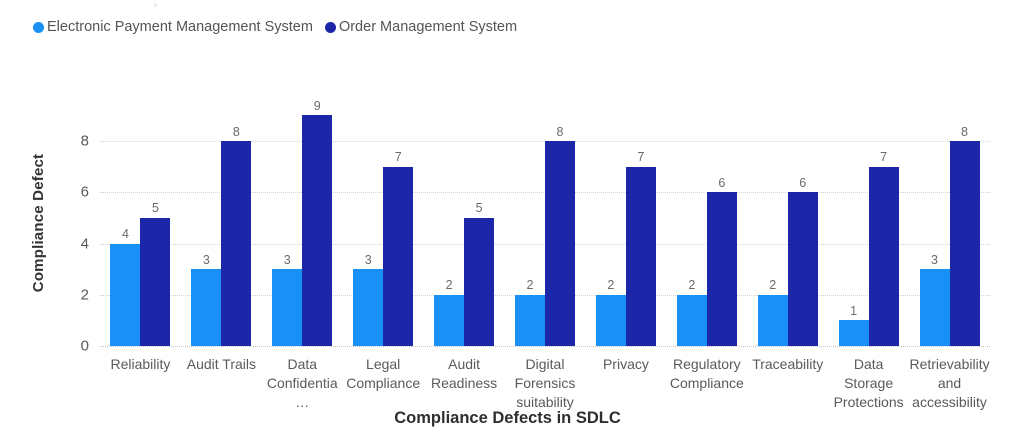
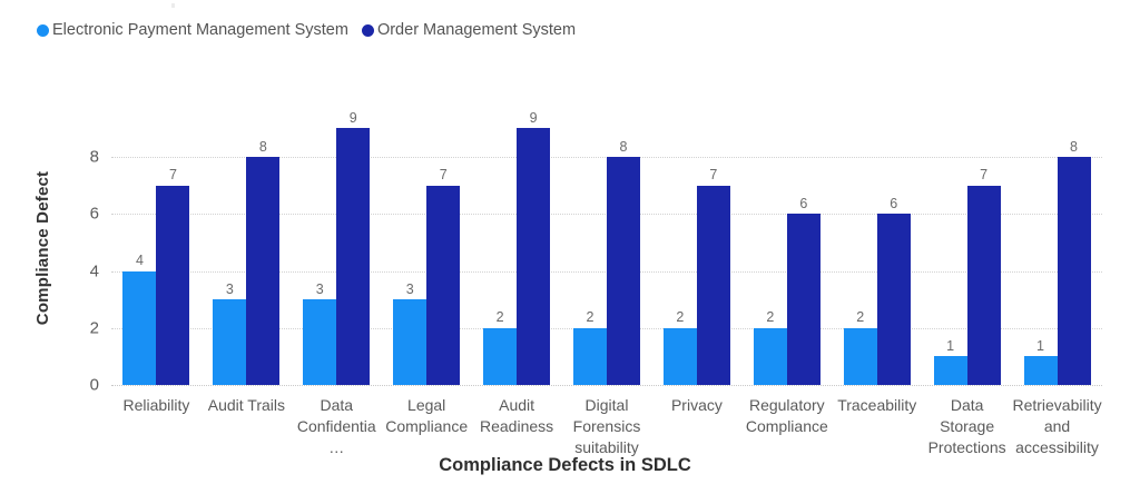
Order Management System/Reliability: 5 -> 7
Order Management System/Audit Readiness: 5 -> 9
Electronic Payment Management System/Retrievability and accessibility: 3 -> 1
